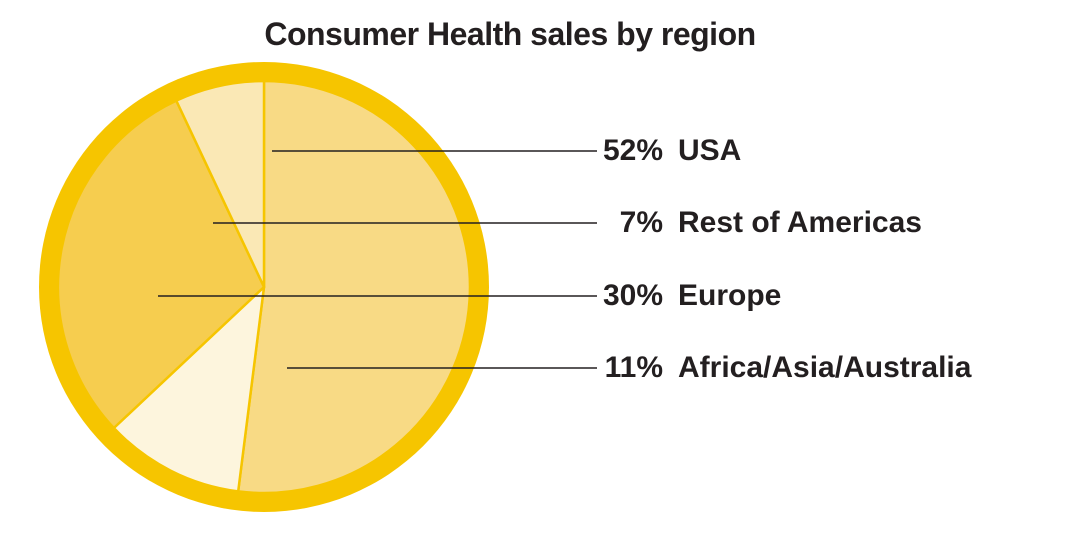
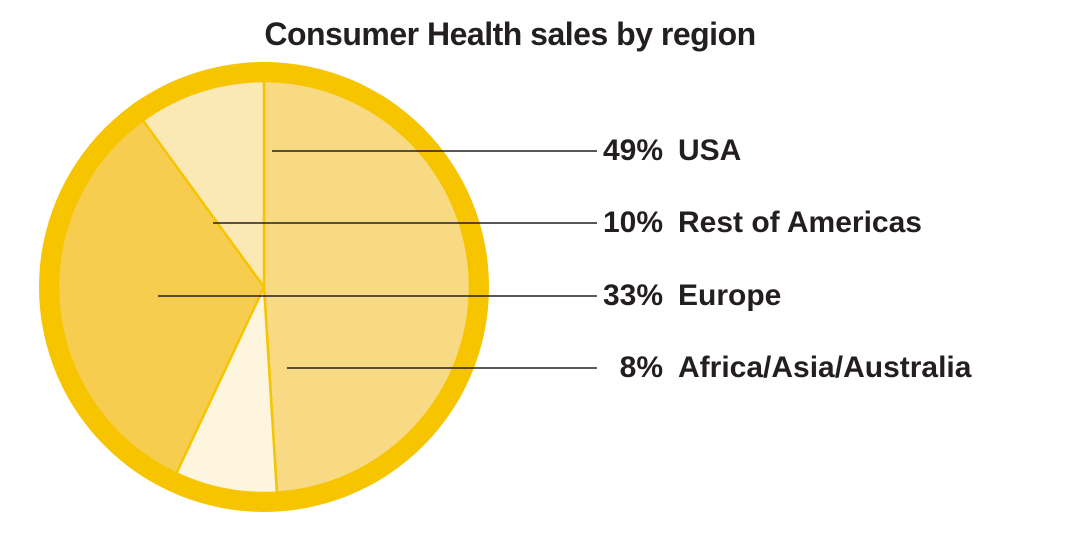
USA: 52% -> 49%
Rest of Americas: 7% -> 10%
Europe: 30% -> 33%
Africa/Asia/Australia: 11% -> 8%
